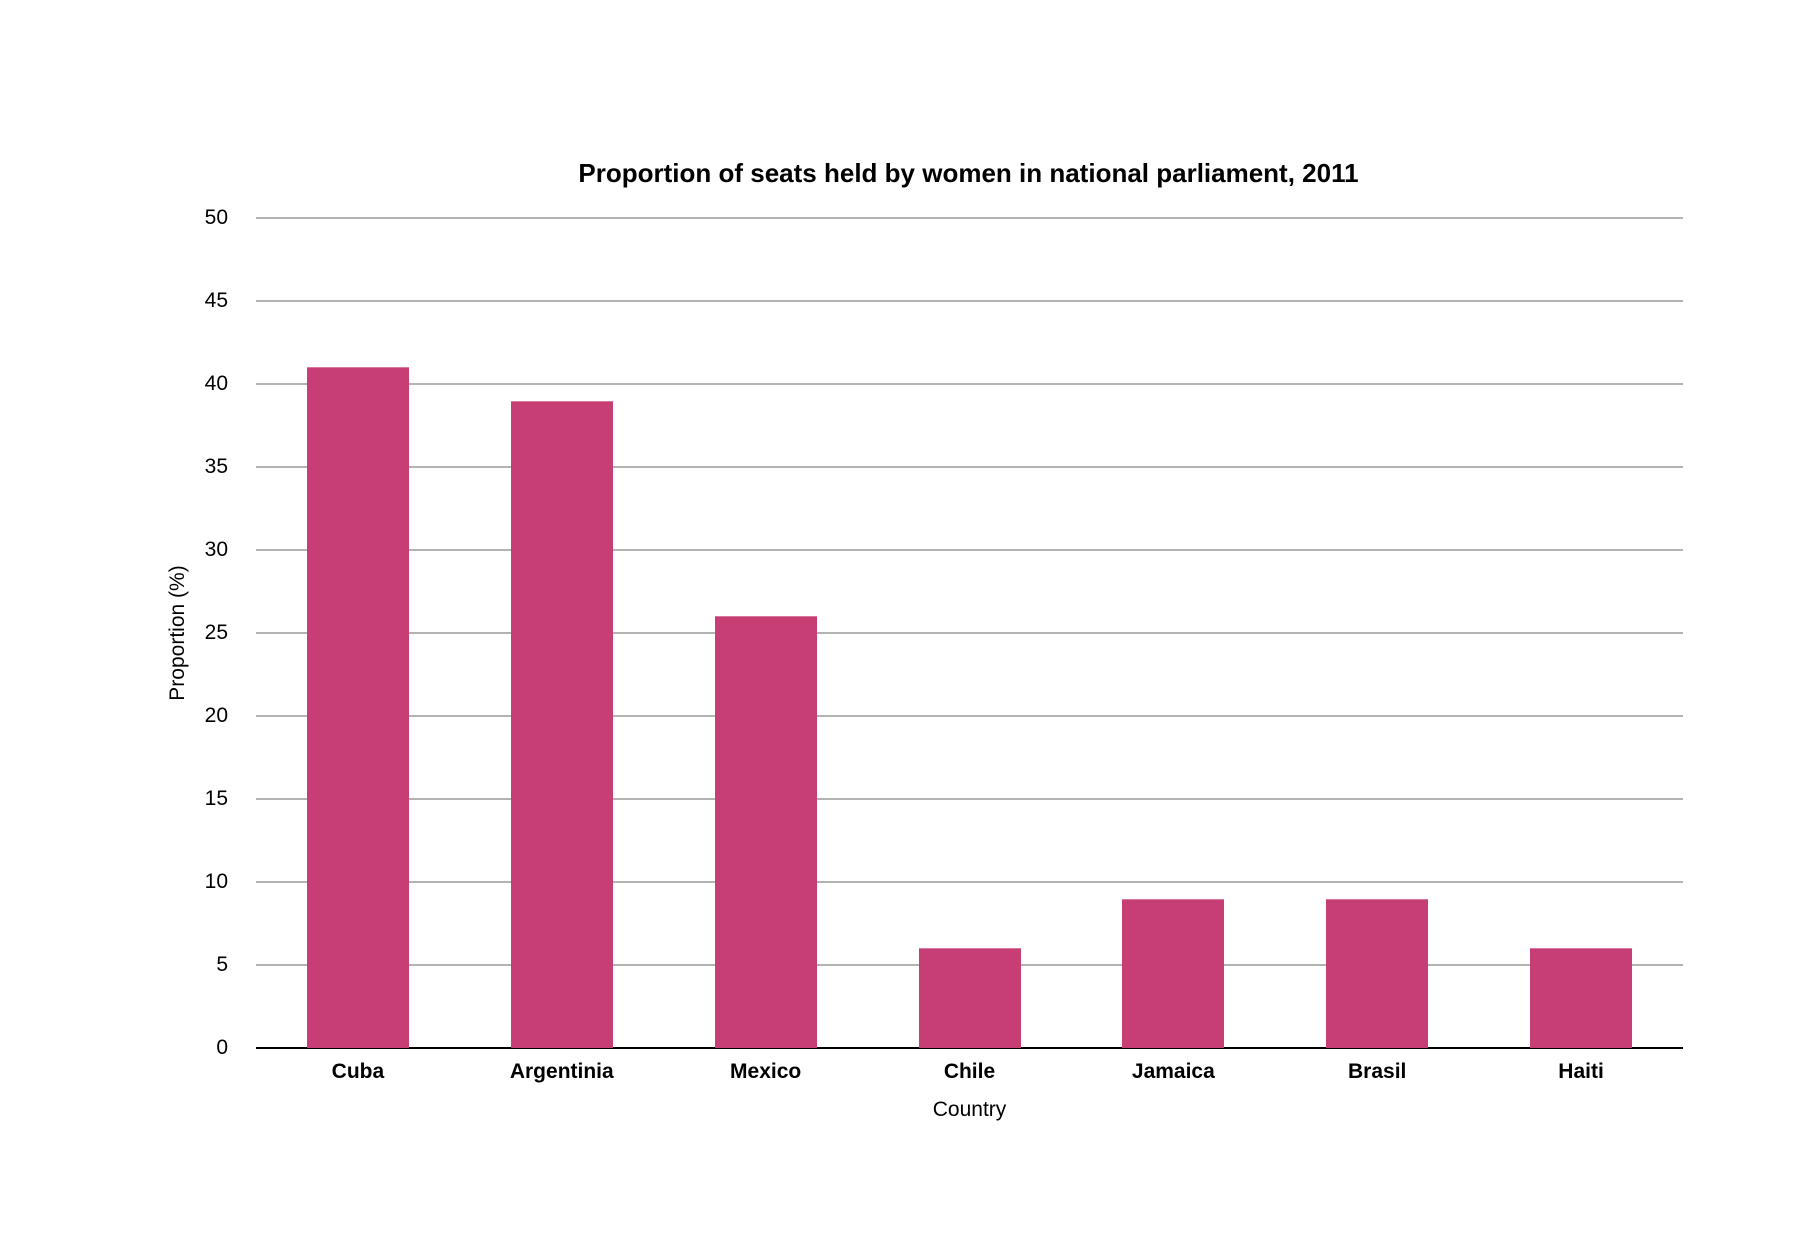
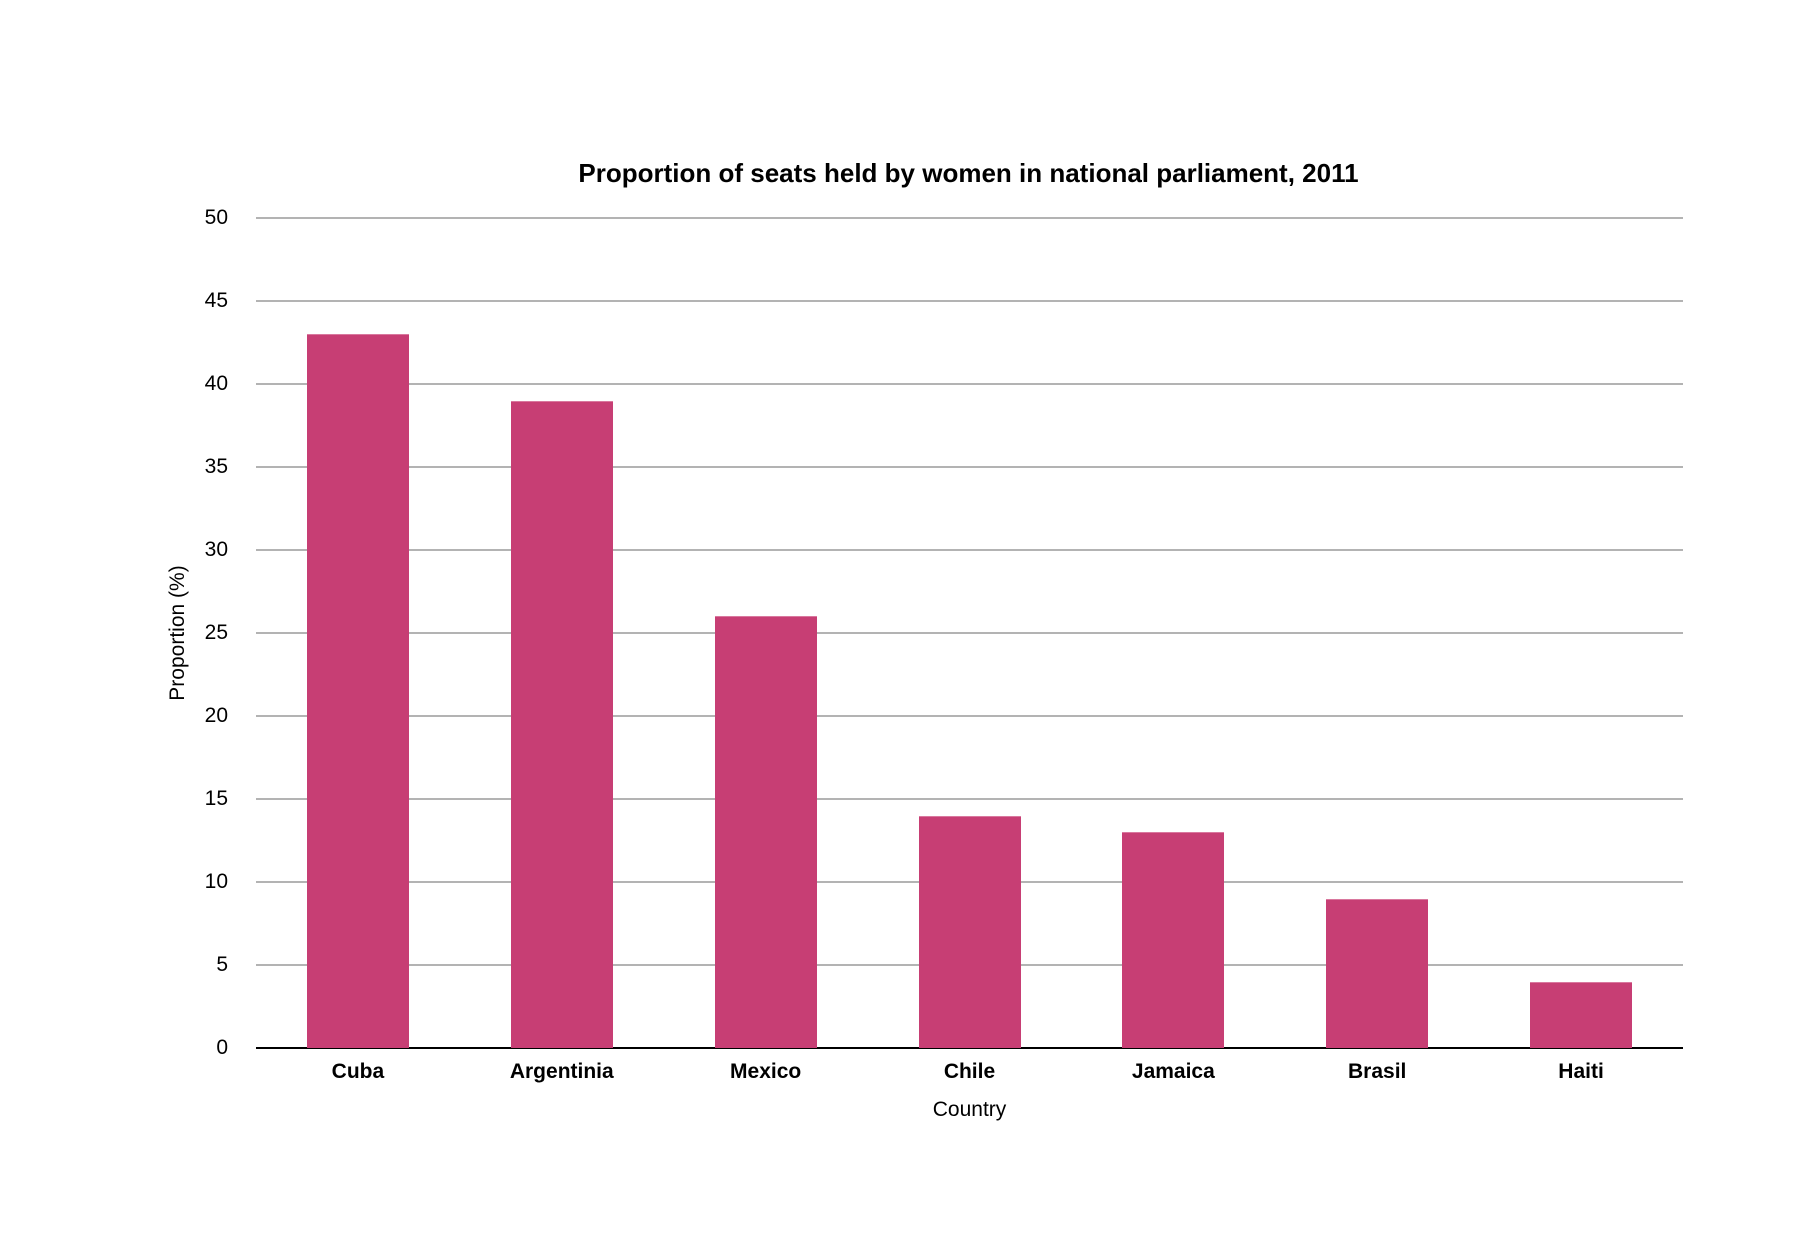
Cuba: 41 -> 43
Chile: 6 -> 14
Jamaica: 9 -> 13
Haiti: 6 -> 4
